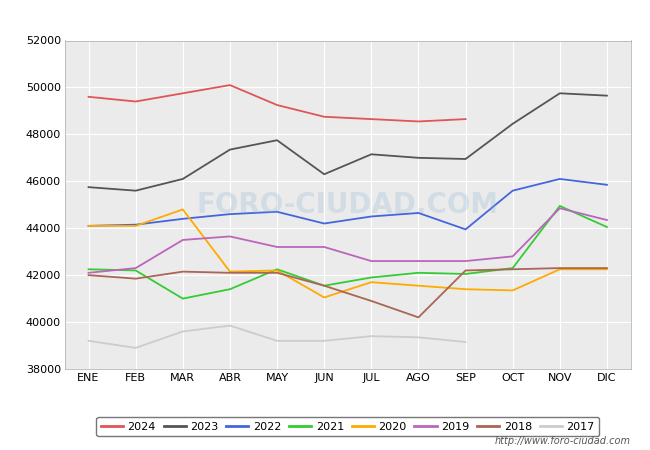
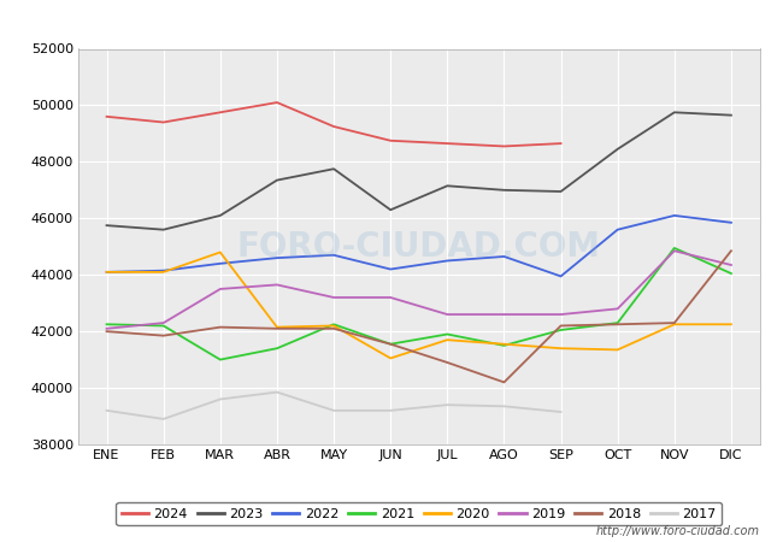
2021/AGO: 42100 -> 41500
2018/DIC: 42300 -> 44850
